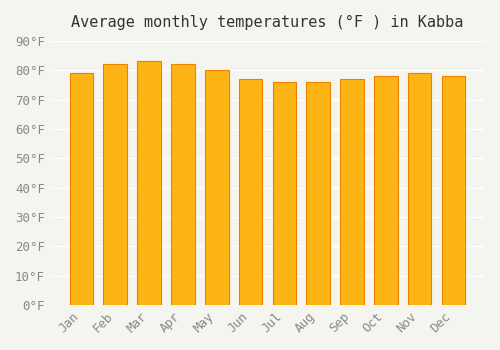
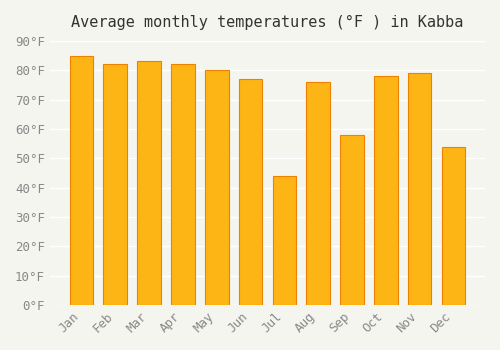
Jan: 79°F -> 85°F
Jul: 76°F -> 44°F
Sep: 77°F -> 58°F
Dec: 78°F -> 54°F
